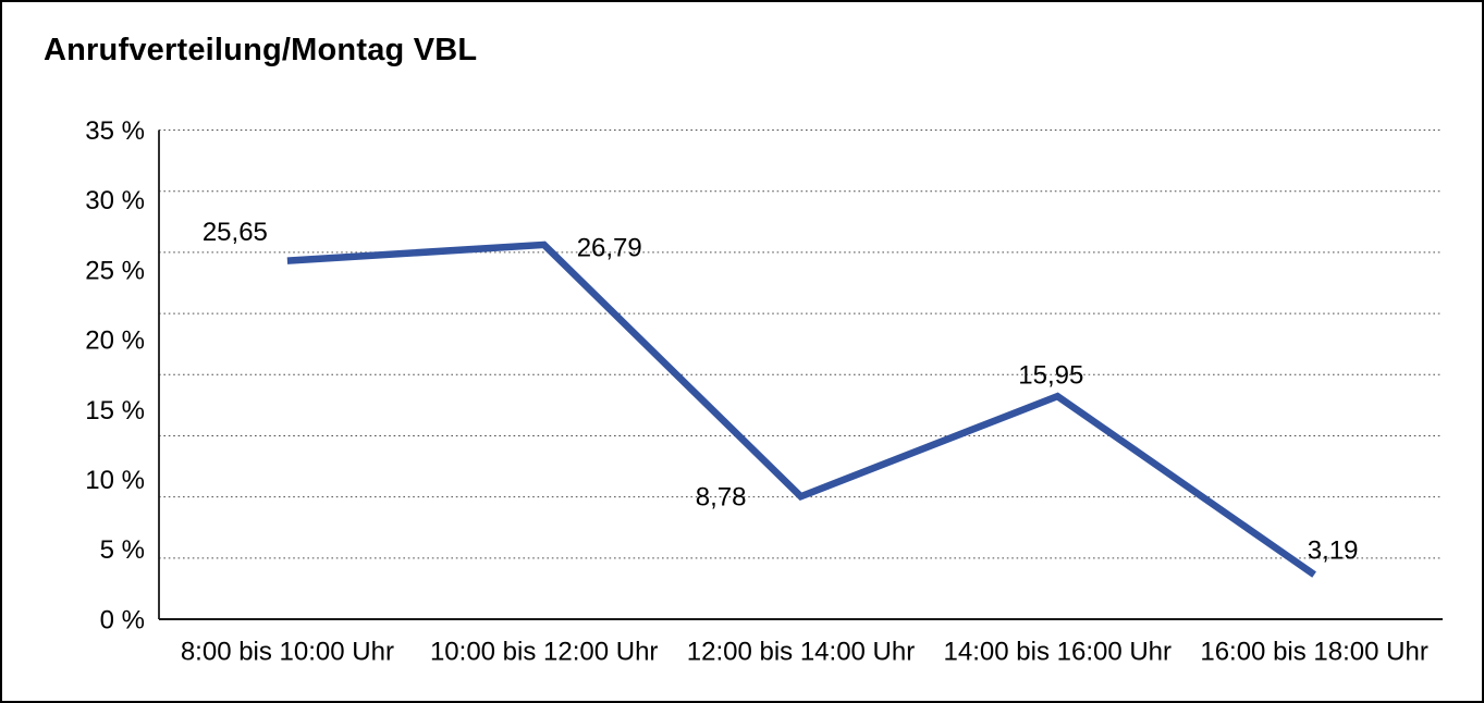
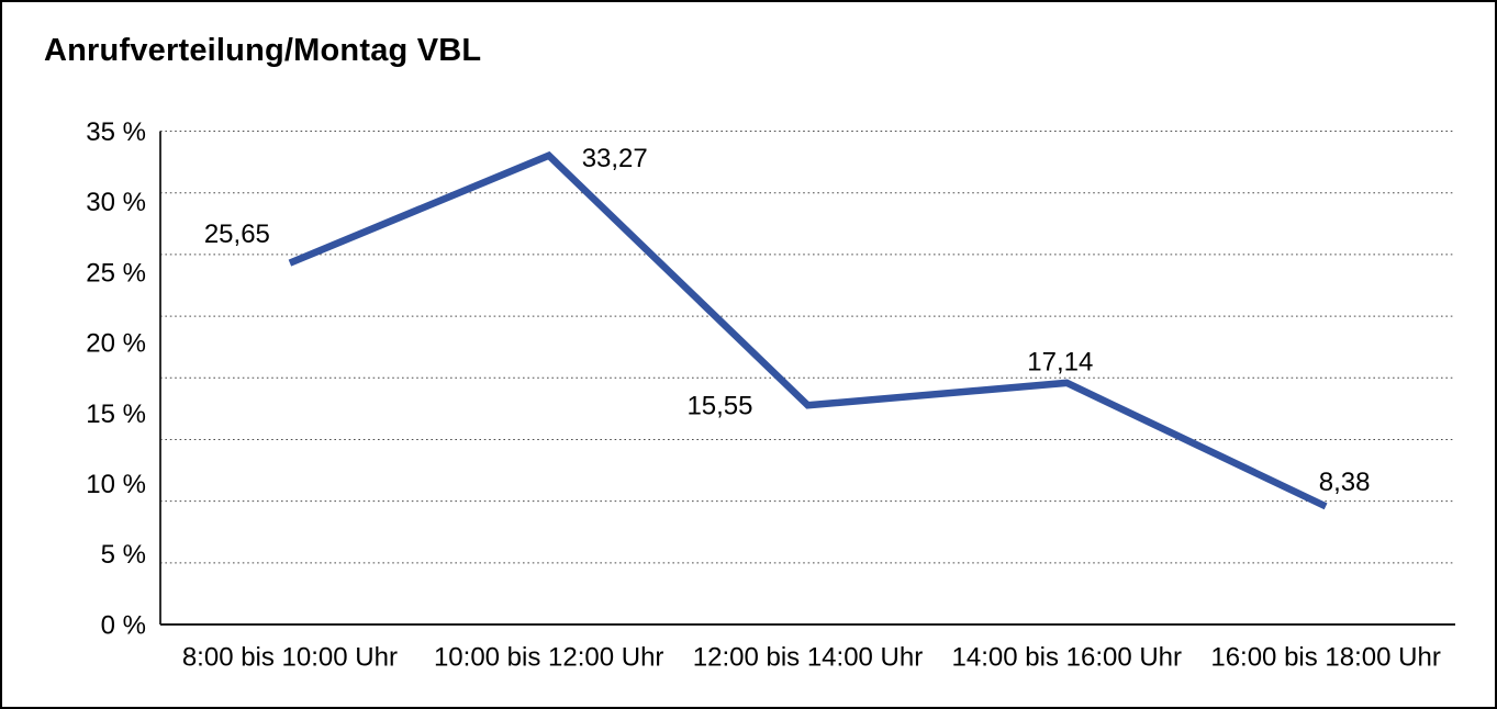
10:00 bis 12:00 Uhr: 26,79 -> 33,27
12:00 bis 14:00 Uhr: 8,78 -> 15,55
14:00 bis 16:00 Uhr: 15,95 -> 17,14
16:00 bis 18:00 Uhr: 3,19 -> 8,38
